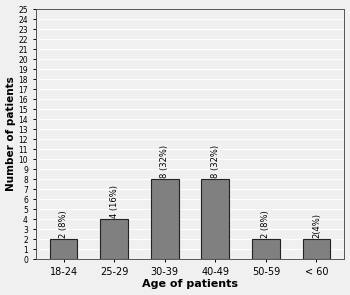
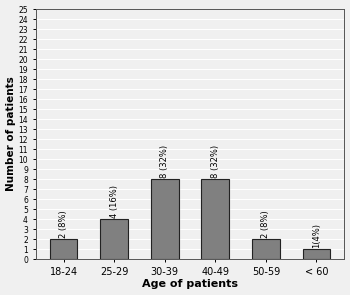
< 60: 2 -> 1
